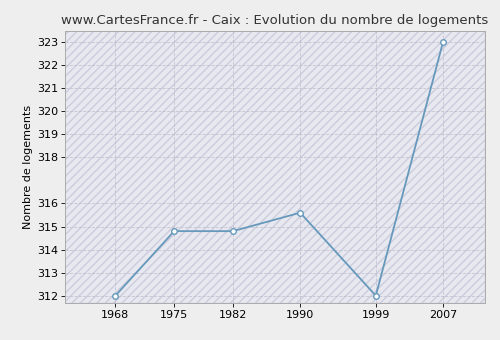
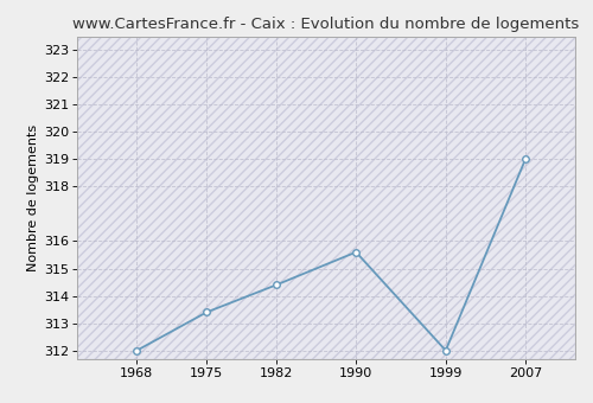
1975: 314.8 -> 313.4
1982: 314.8 -> 314.4
2007: 323.0 -> 319.0
